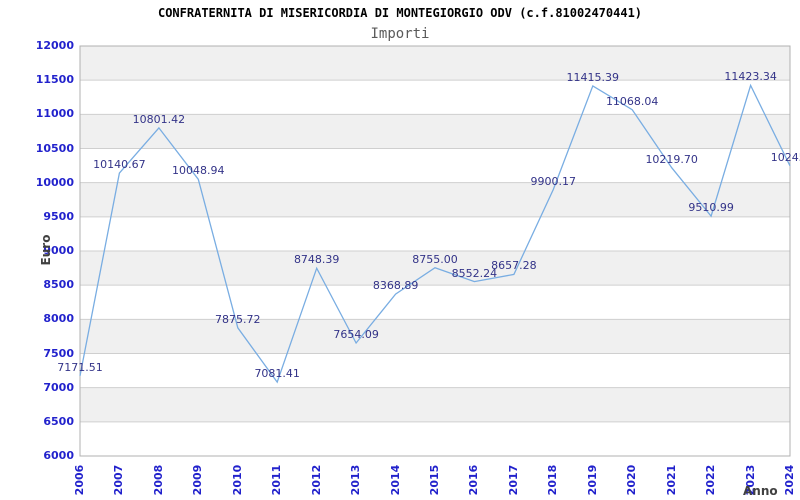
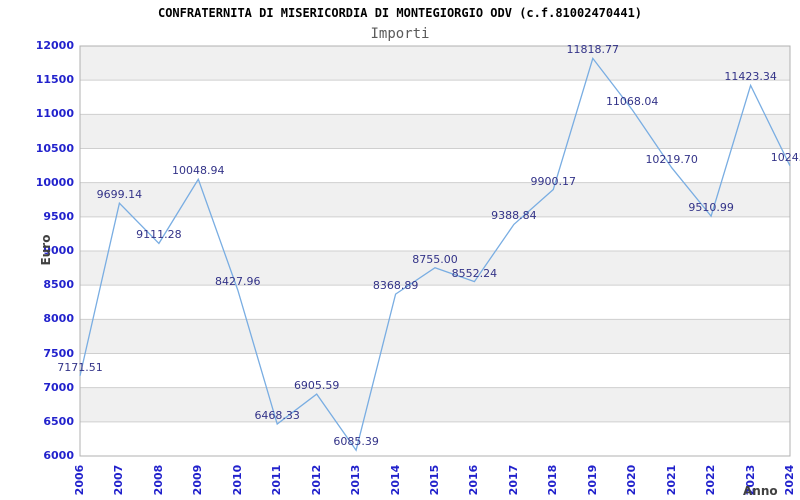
2007: 10140.67 -> 9699.14
2008: 10801.42 -> 9111.28
2010: 7875.72 -> 8427.96
2011: 7081.41 -> 6468.33
2012: 8748.39 -> 6905.59
2013: 7654.09 -> 6085.39
2017: 8657.28 -> 9388.84
2019: 11415.39 -> 11818.77
